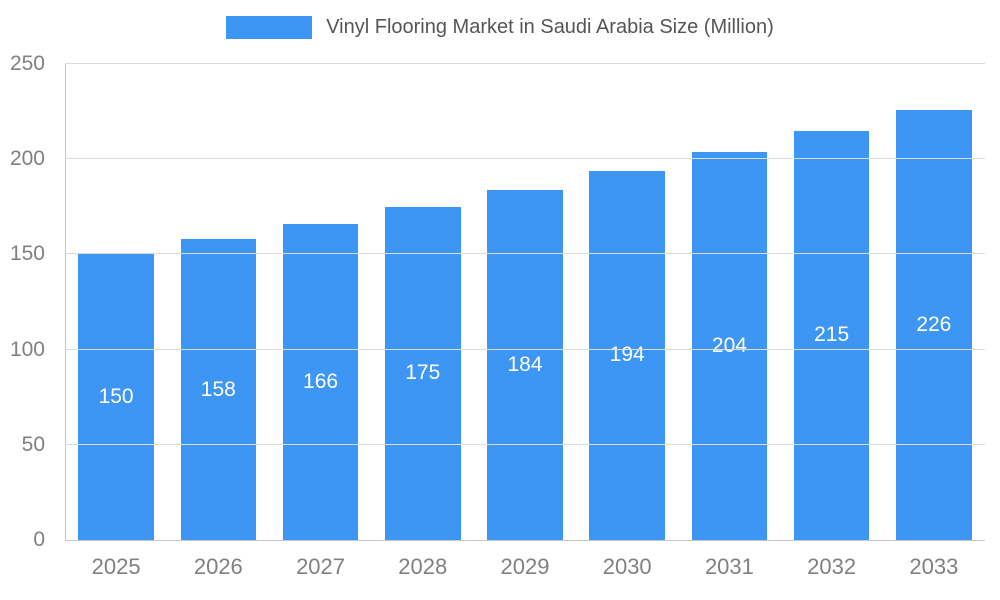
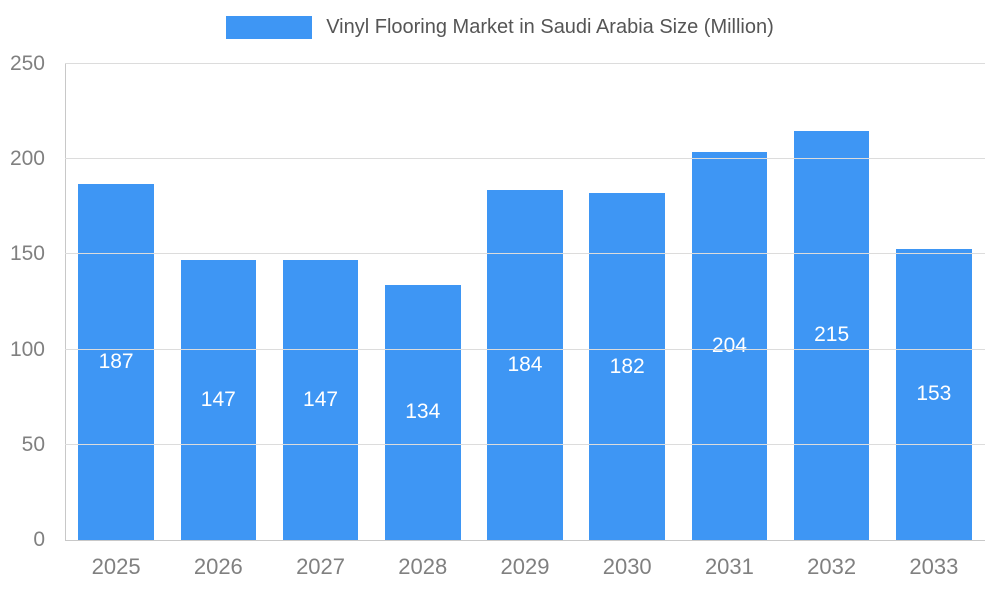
2025: 150 -> 187
2026: 158 -> 147
2027: 166 -> 147
2028: 175 -> 134
2030: 194 -> 182
2033: 226 -> 153
